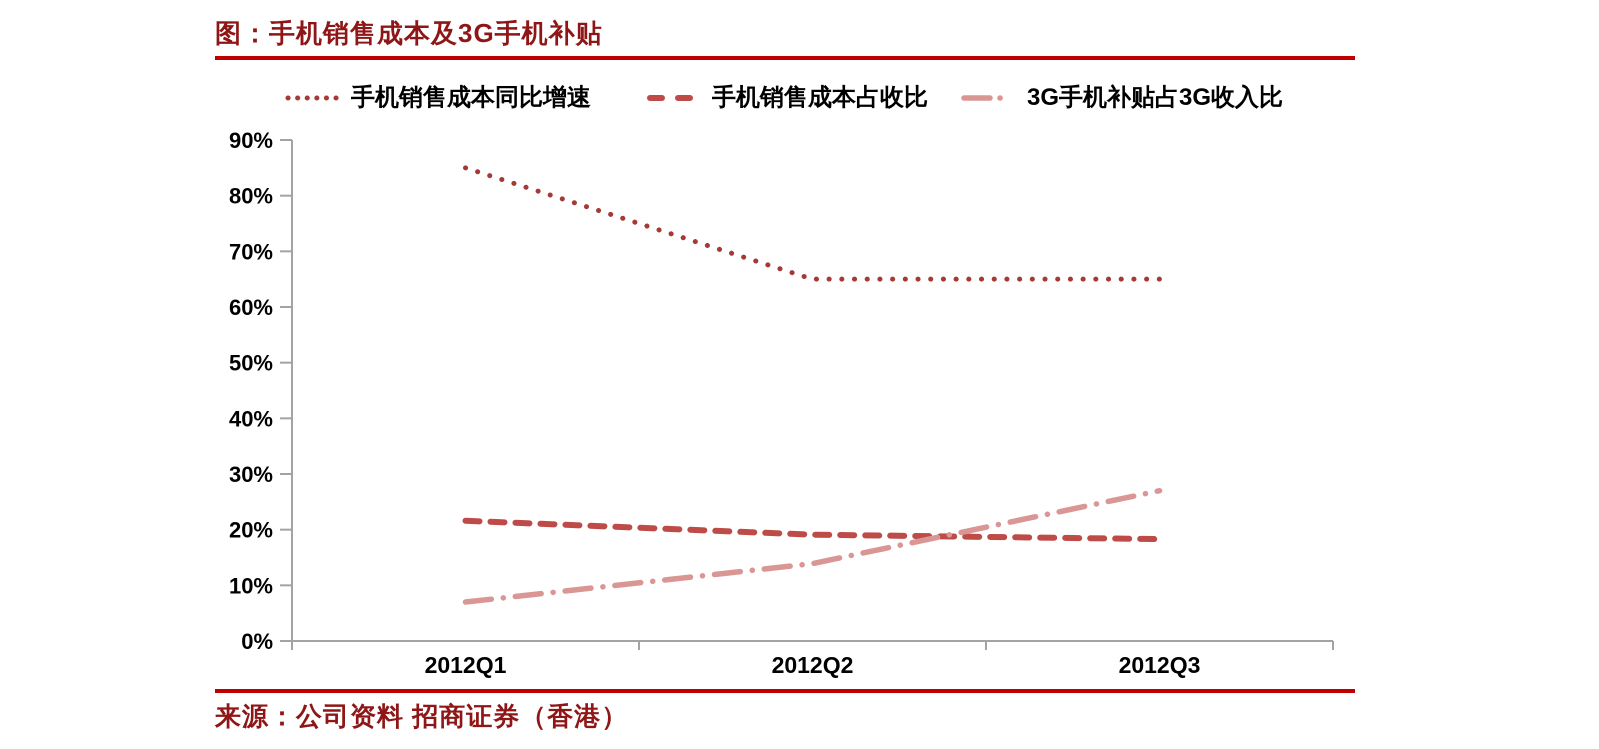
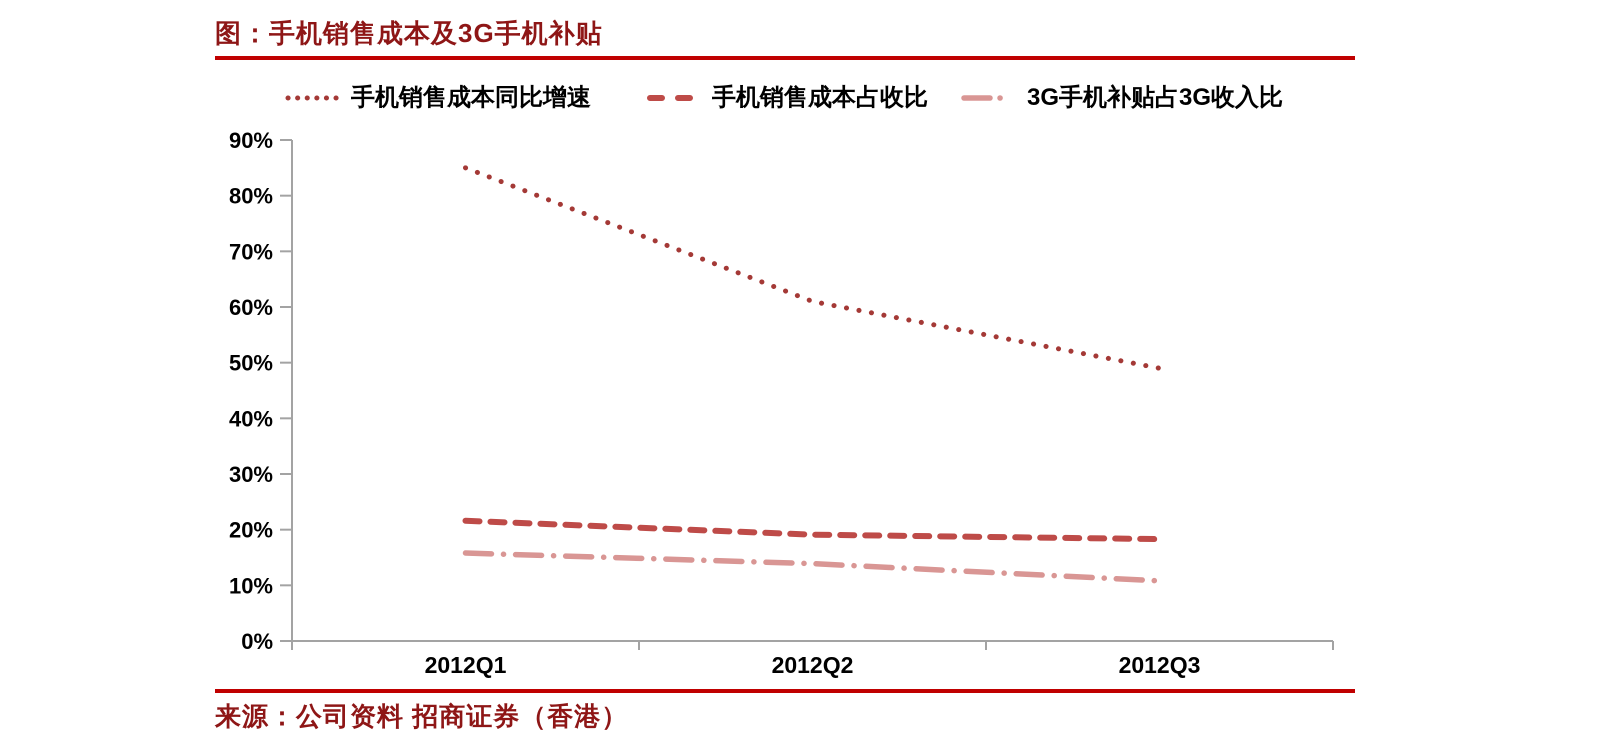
3G手机补贴占3G收入比/2012Q1: 7% -> 16%
手机销售成本同比增速/2012Q2: 65% -> 61%
手机销售成本同比增速/2012Q3: 65% -> 49%
3G手机补贴占3G收入比/2012Q3: 27% -> 11%
